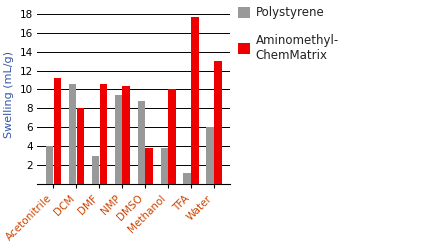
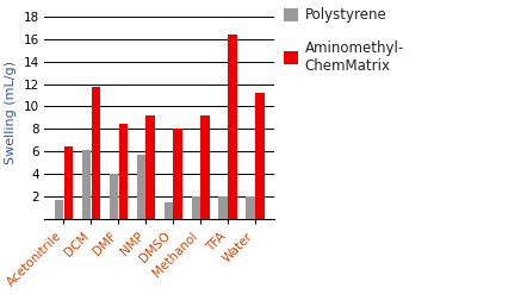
Polystyrene/Acetonitrile: 4.0 -> 1.7
Aminomethyl- ChemMatrix/Acetonitrile: 11.2 -> 6.5
Polystyrene/DCM: 10.6 -> 6.1
Aminomethyl- ChemMatrix/DCM: 8.0 -> 11.7
Polystyrene/DMF: 3.0 -> 4.0
Aminomethyl- ChemMatrix/DMF: 10.6 -> 8.5
Polystyrene/NMP: 9.4 -> 5.7
Aminomethyl- ChemMatrix/NMP: 10.4 -> 9.2
Polystyrene/DMSO: 8.8 -> 1.5
Aminomethyl- ChemMatrix/DMSO: 3.8 -> 8.0
Polystyrene/Methanol: 3.8 -> 2.0
Aminomethyl- ChemMatrix/Methanol: 10.0 -> 9.2
Polystyrene/TFA: 1.2 -> 2.0
Aminomethyl- ChemMatrix/TFA: 17.6 -> 16.4
Polystyrene/Water: 6.0 -> 2.0
Aminomethyl- ChemMatrix/Water: 13.0 -> 11.2
